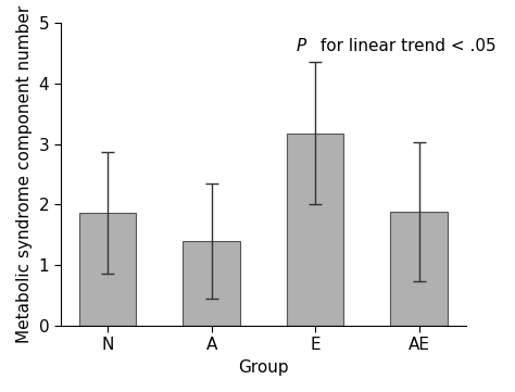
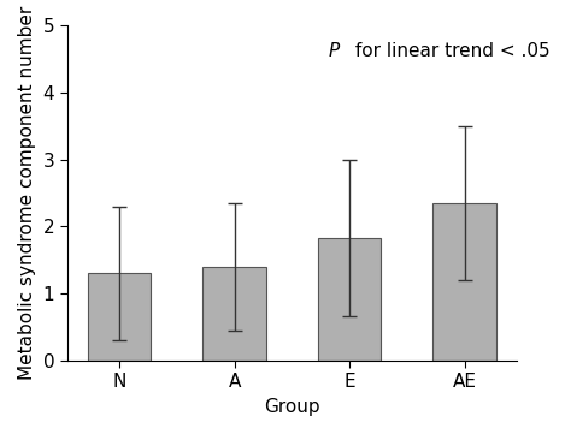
N: 1.86 -> 1.30
E: 3.18 -> 1.83
AE: 1.88 -> 2.35
